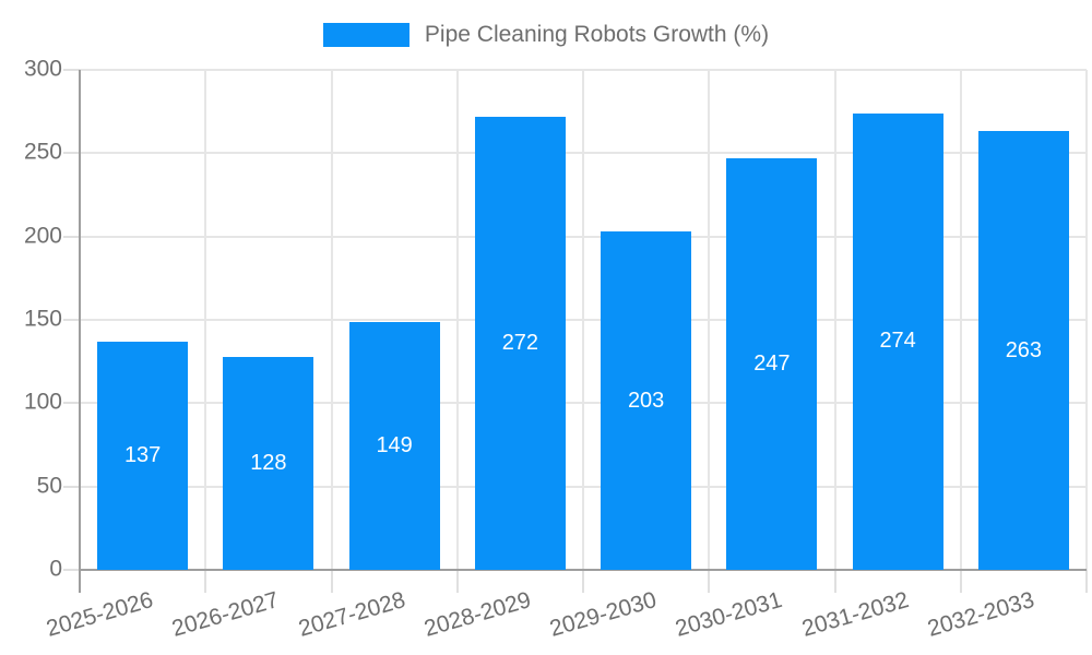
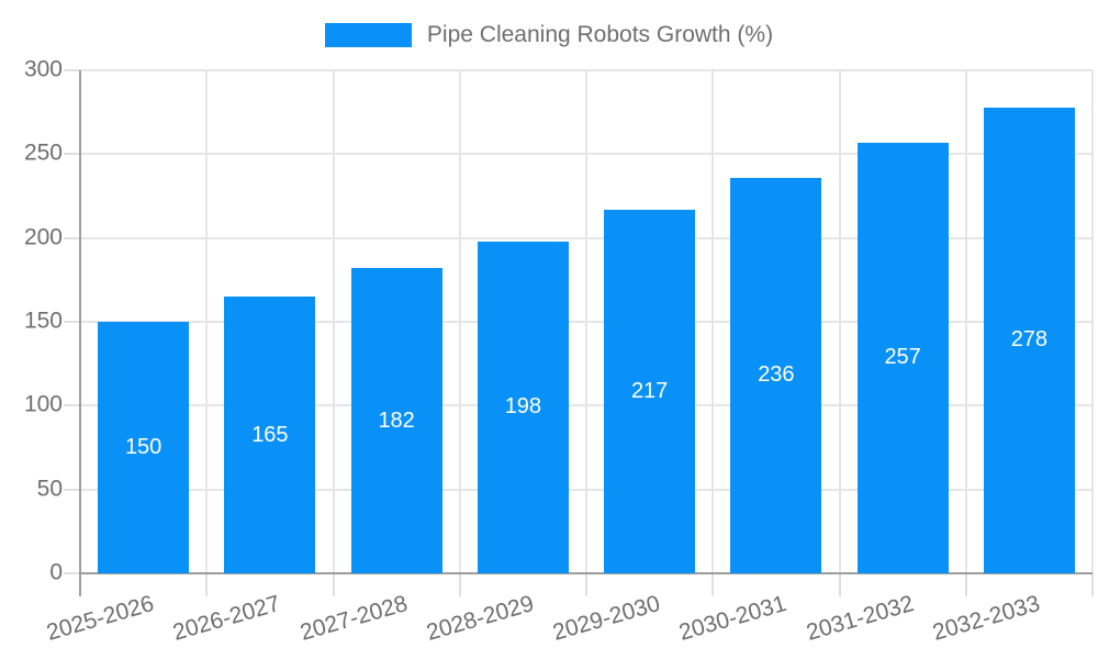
2025-2026: 137 -> 150
2026-2027: 128 -> 165
2027-2028: 149 -> 182
2028-2029: 272 -> 198
2029-2030: 203 -> 217
2030-2031: 247 -> 236
2031-2032: 274 -> 257
2032-2033: 263 -> 278
